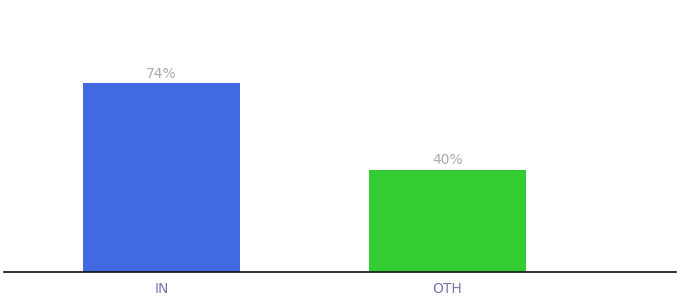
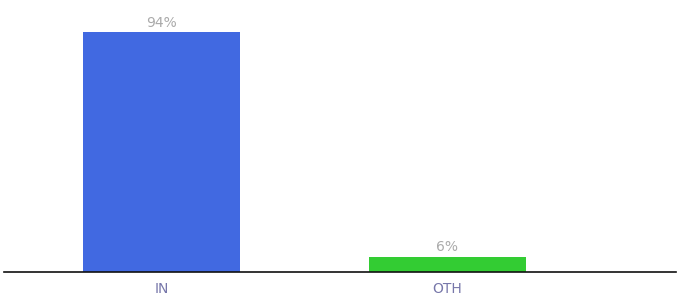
IN: 74% -> 94%
OTH: 40% -> 6%
